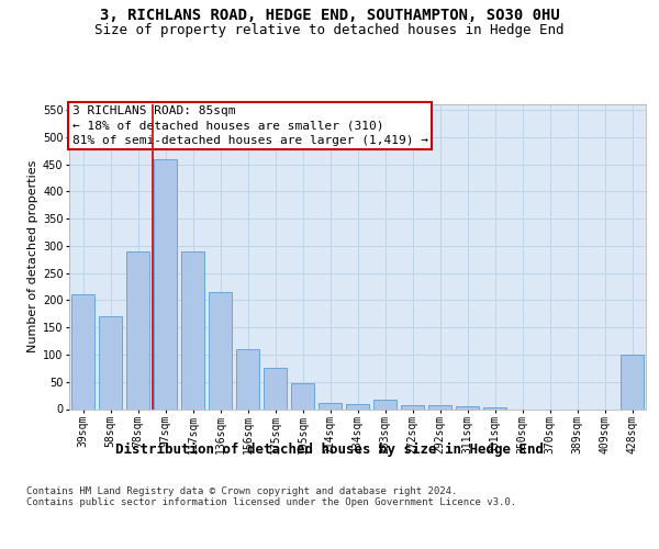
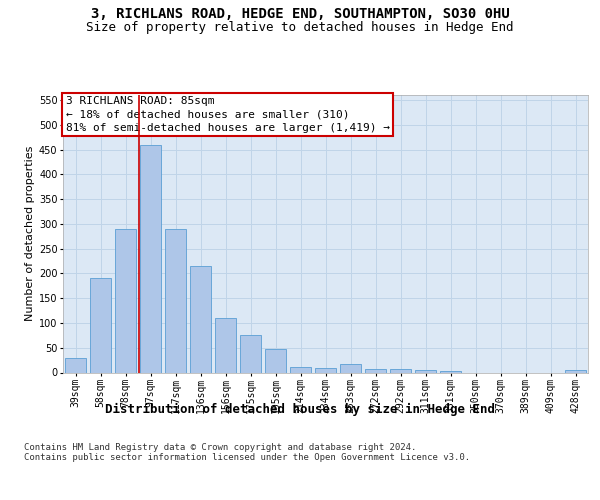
39sqm: 210 -> 30
58sqm: 170 -> 190
428sqm: 100 -> 5
